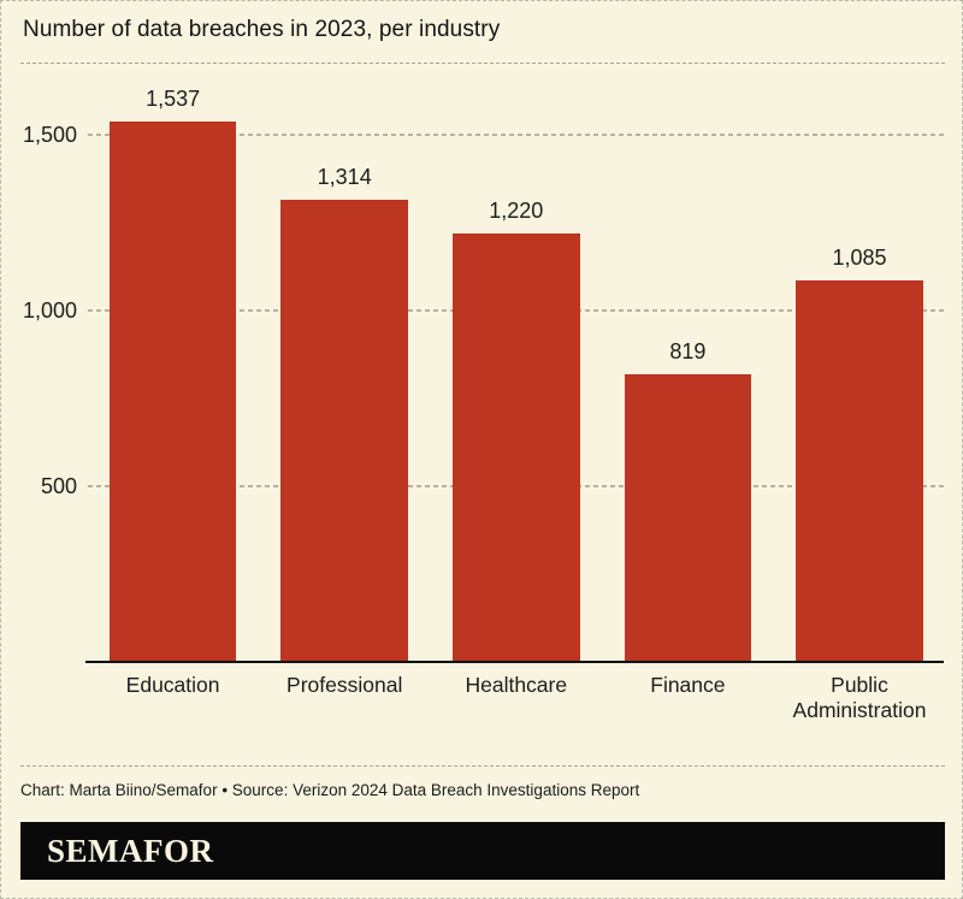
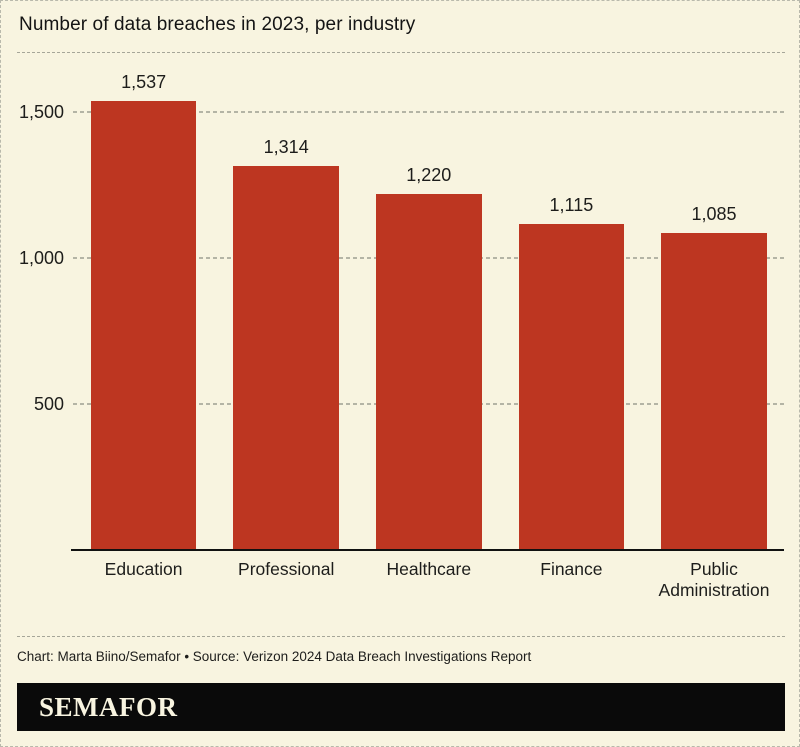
Finance: 819 -> 1,115
